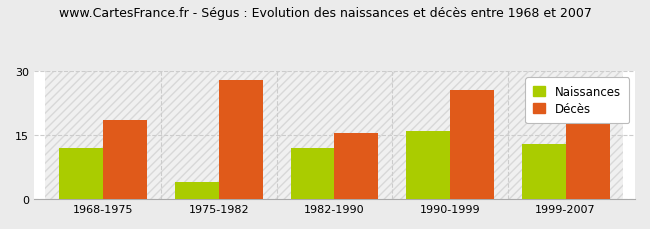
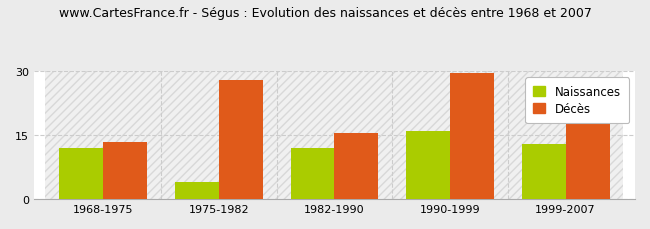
Décès/1968-1975: 18.5 -> 13.5
Décès/1990-1999: 25.5 -> 29.5
